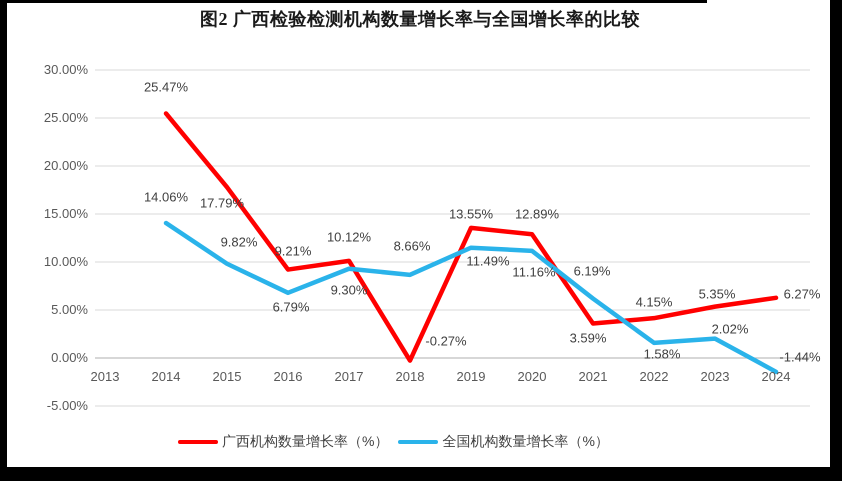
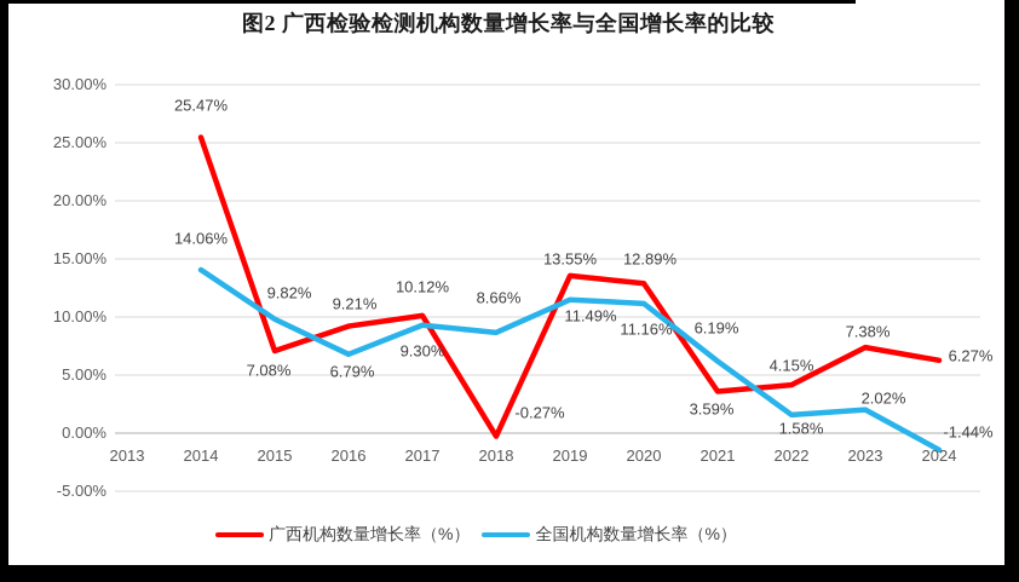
广西机构数量增长率（%）/2015: 17.79% -> 7.08%
广西机构数量增长率（%）/2023: 5.35% -> 7.38%
